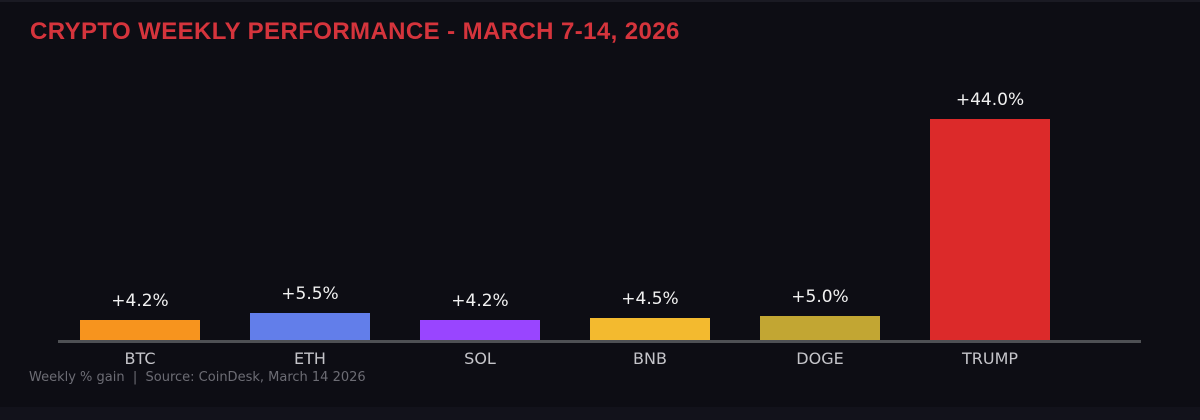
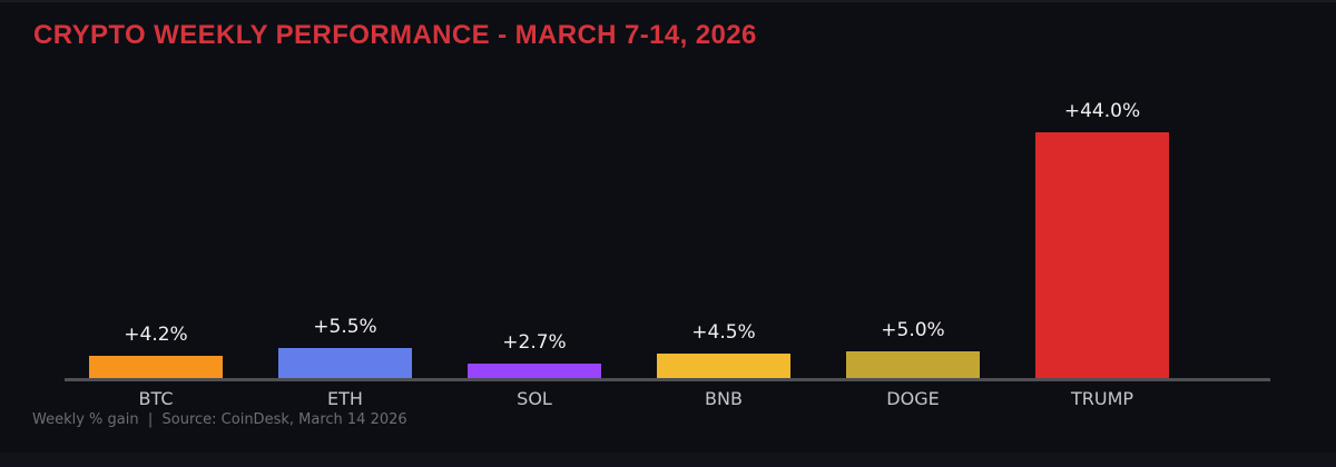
SOL: +4.2% -> +2.7%
